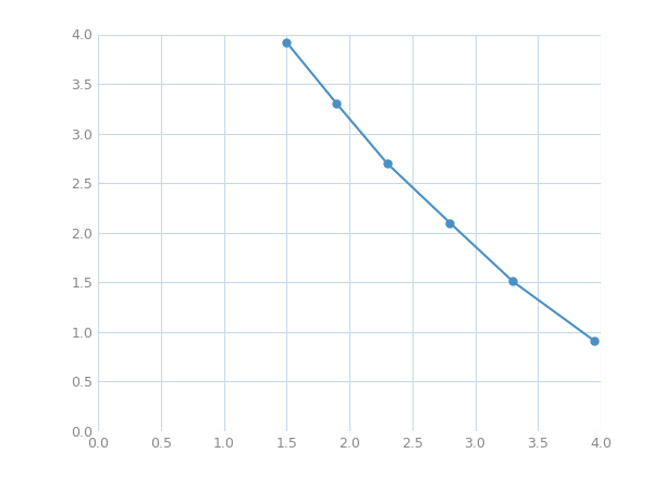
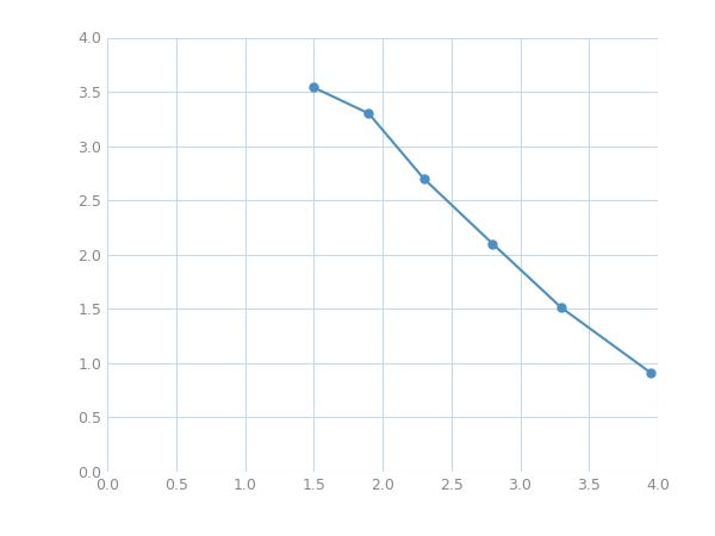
1.5: 3.92 -> 3.54
